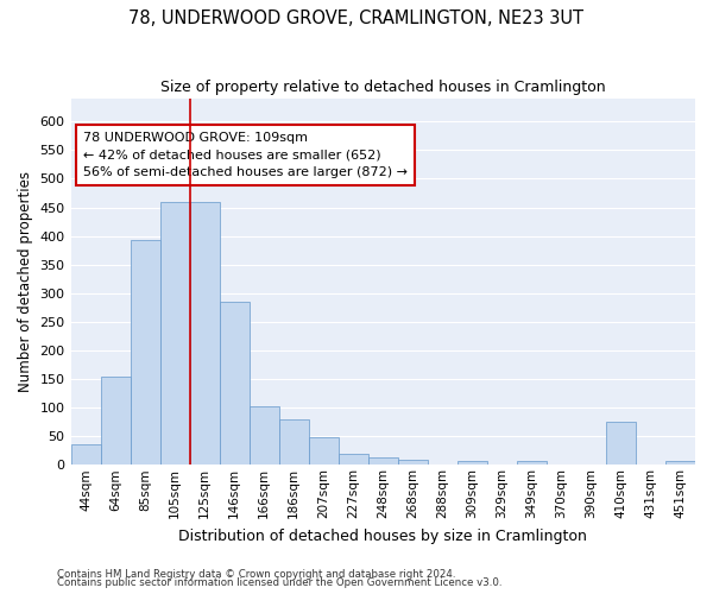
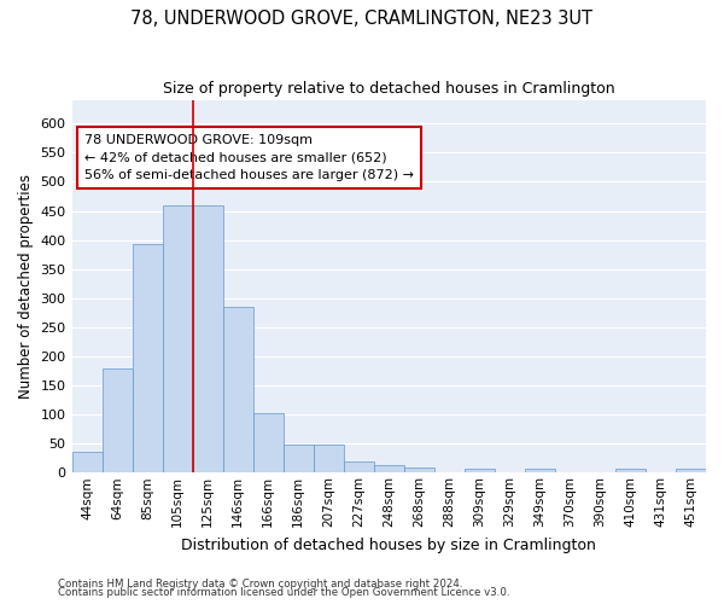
64sqm: 155 -> 180
186sqm: 80 -> 49
410sqm: 75 -> 6
